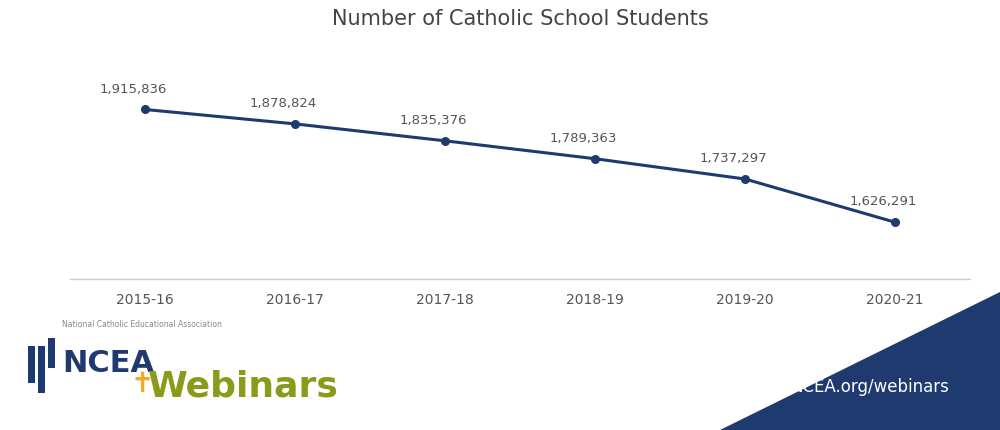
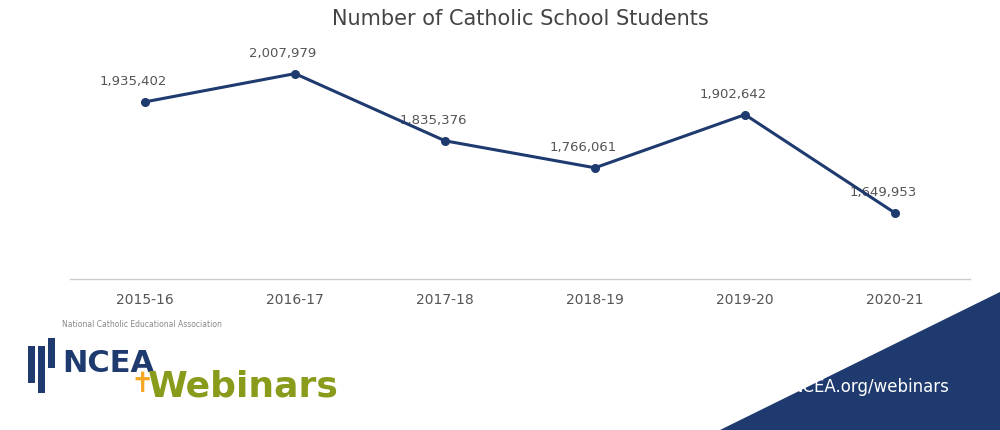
2015-16: 1,915,836 -> 1,935,402
2016-17: 1,878,824 -> 2,007,979
2018-19: 1,789,363 -> 1,766,061
2019-20: 1,737,297 -> 1,902,642
2020-21: 1,626,291 -> 1,649,953
